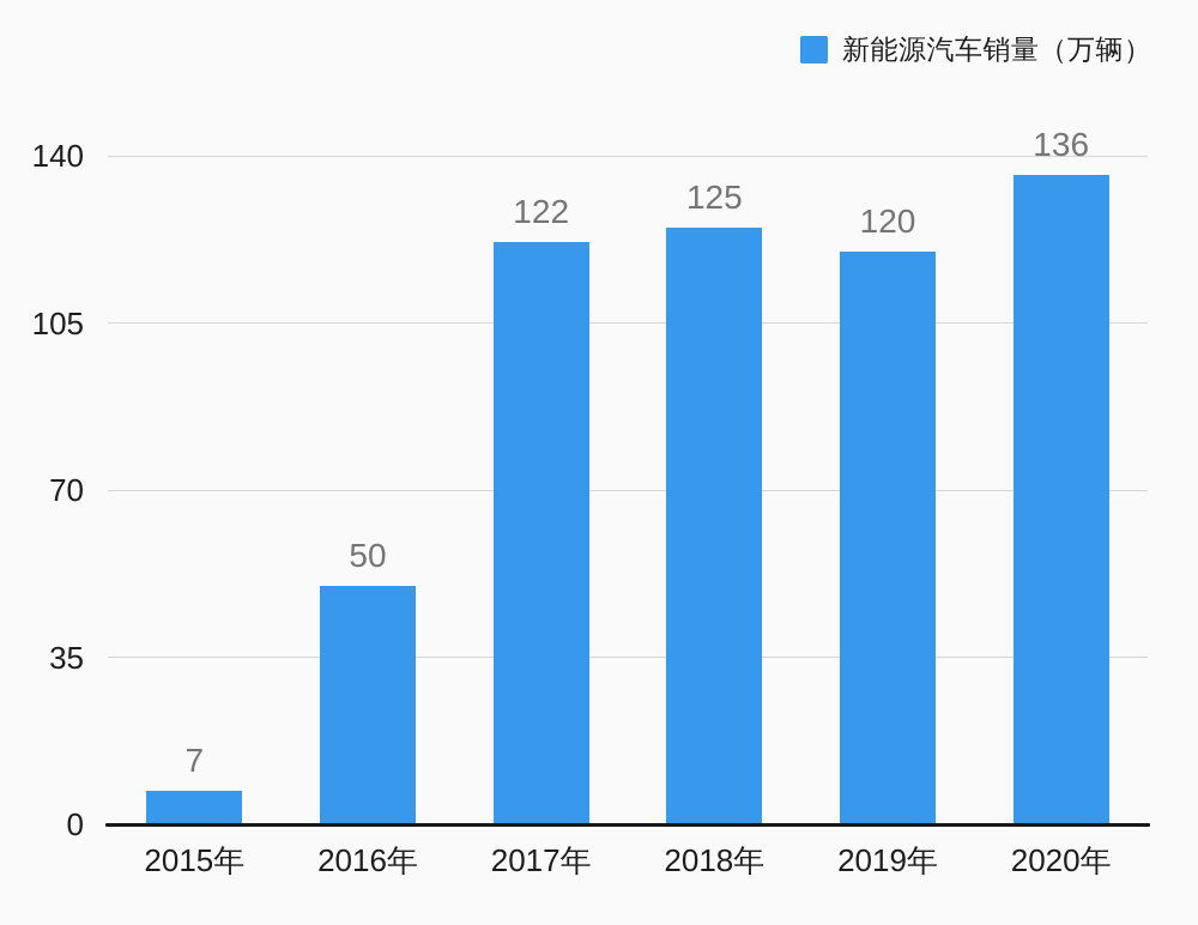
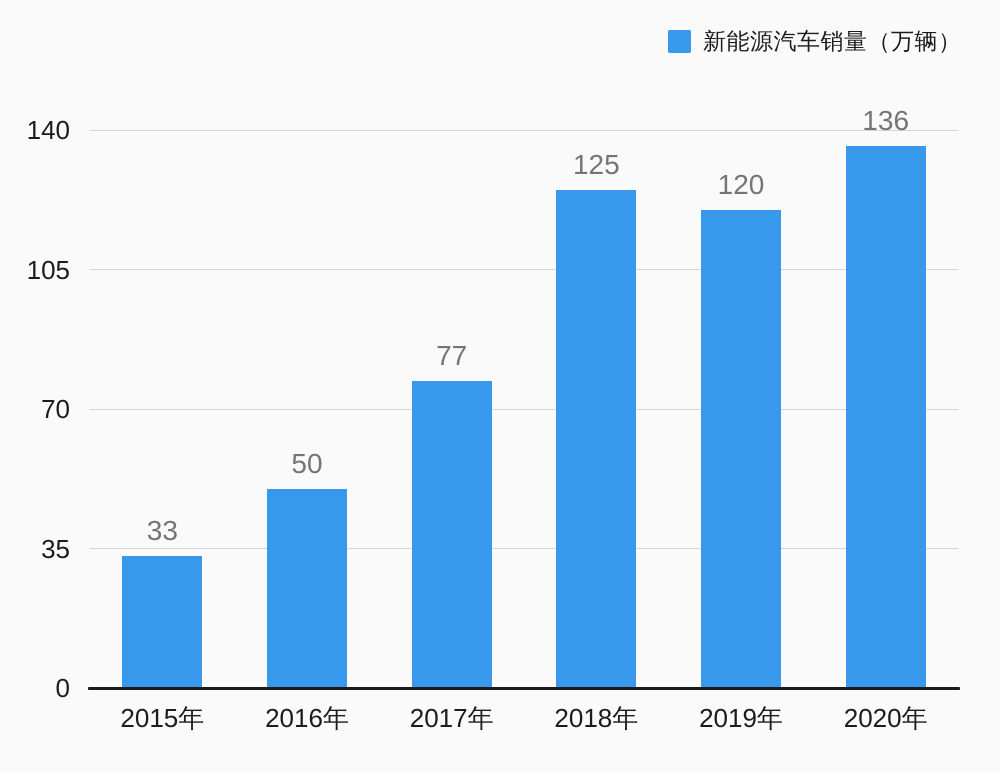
2015年: 7 -> 33
2017年: 122 -> 77
